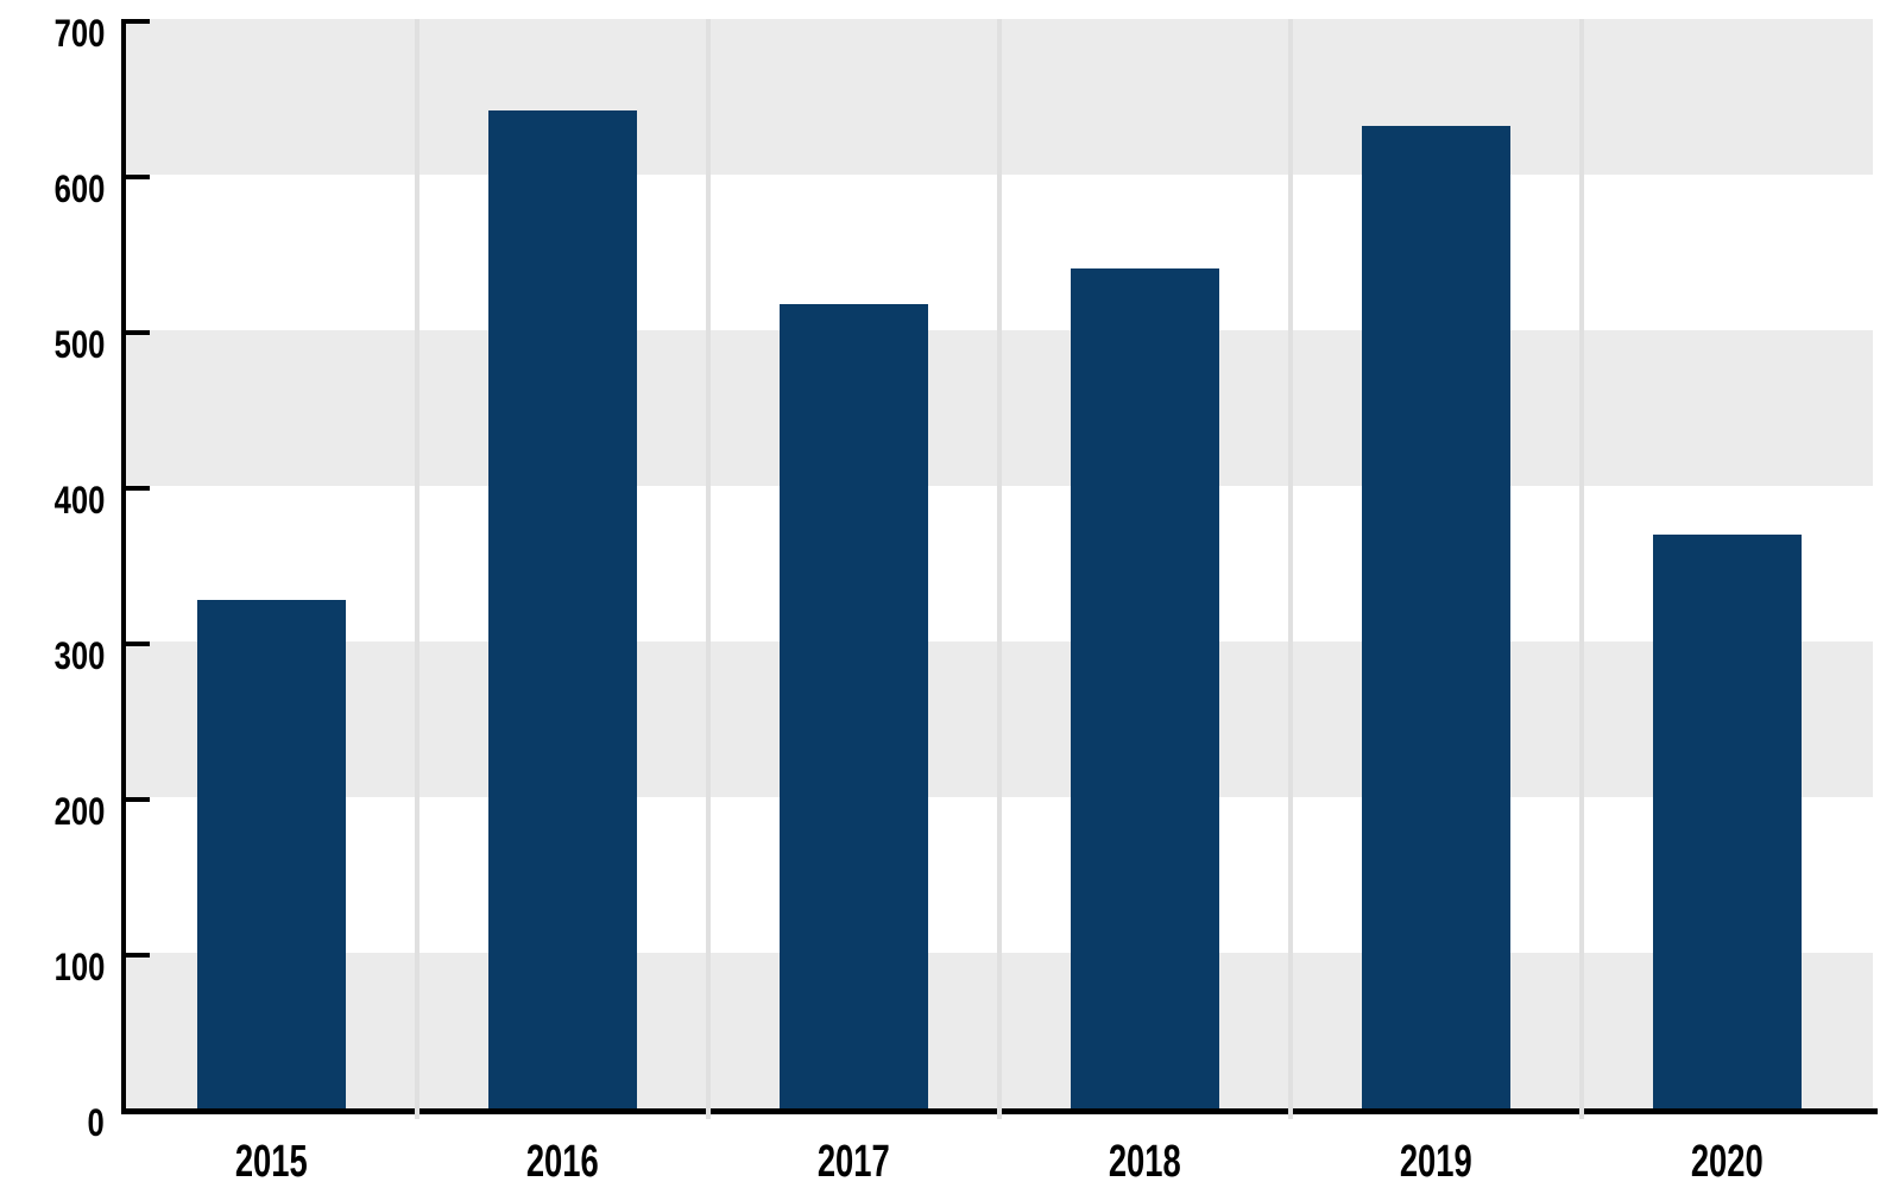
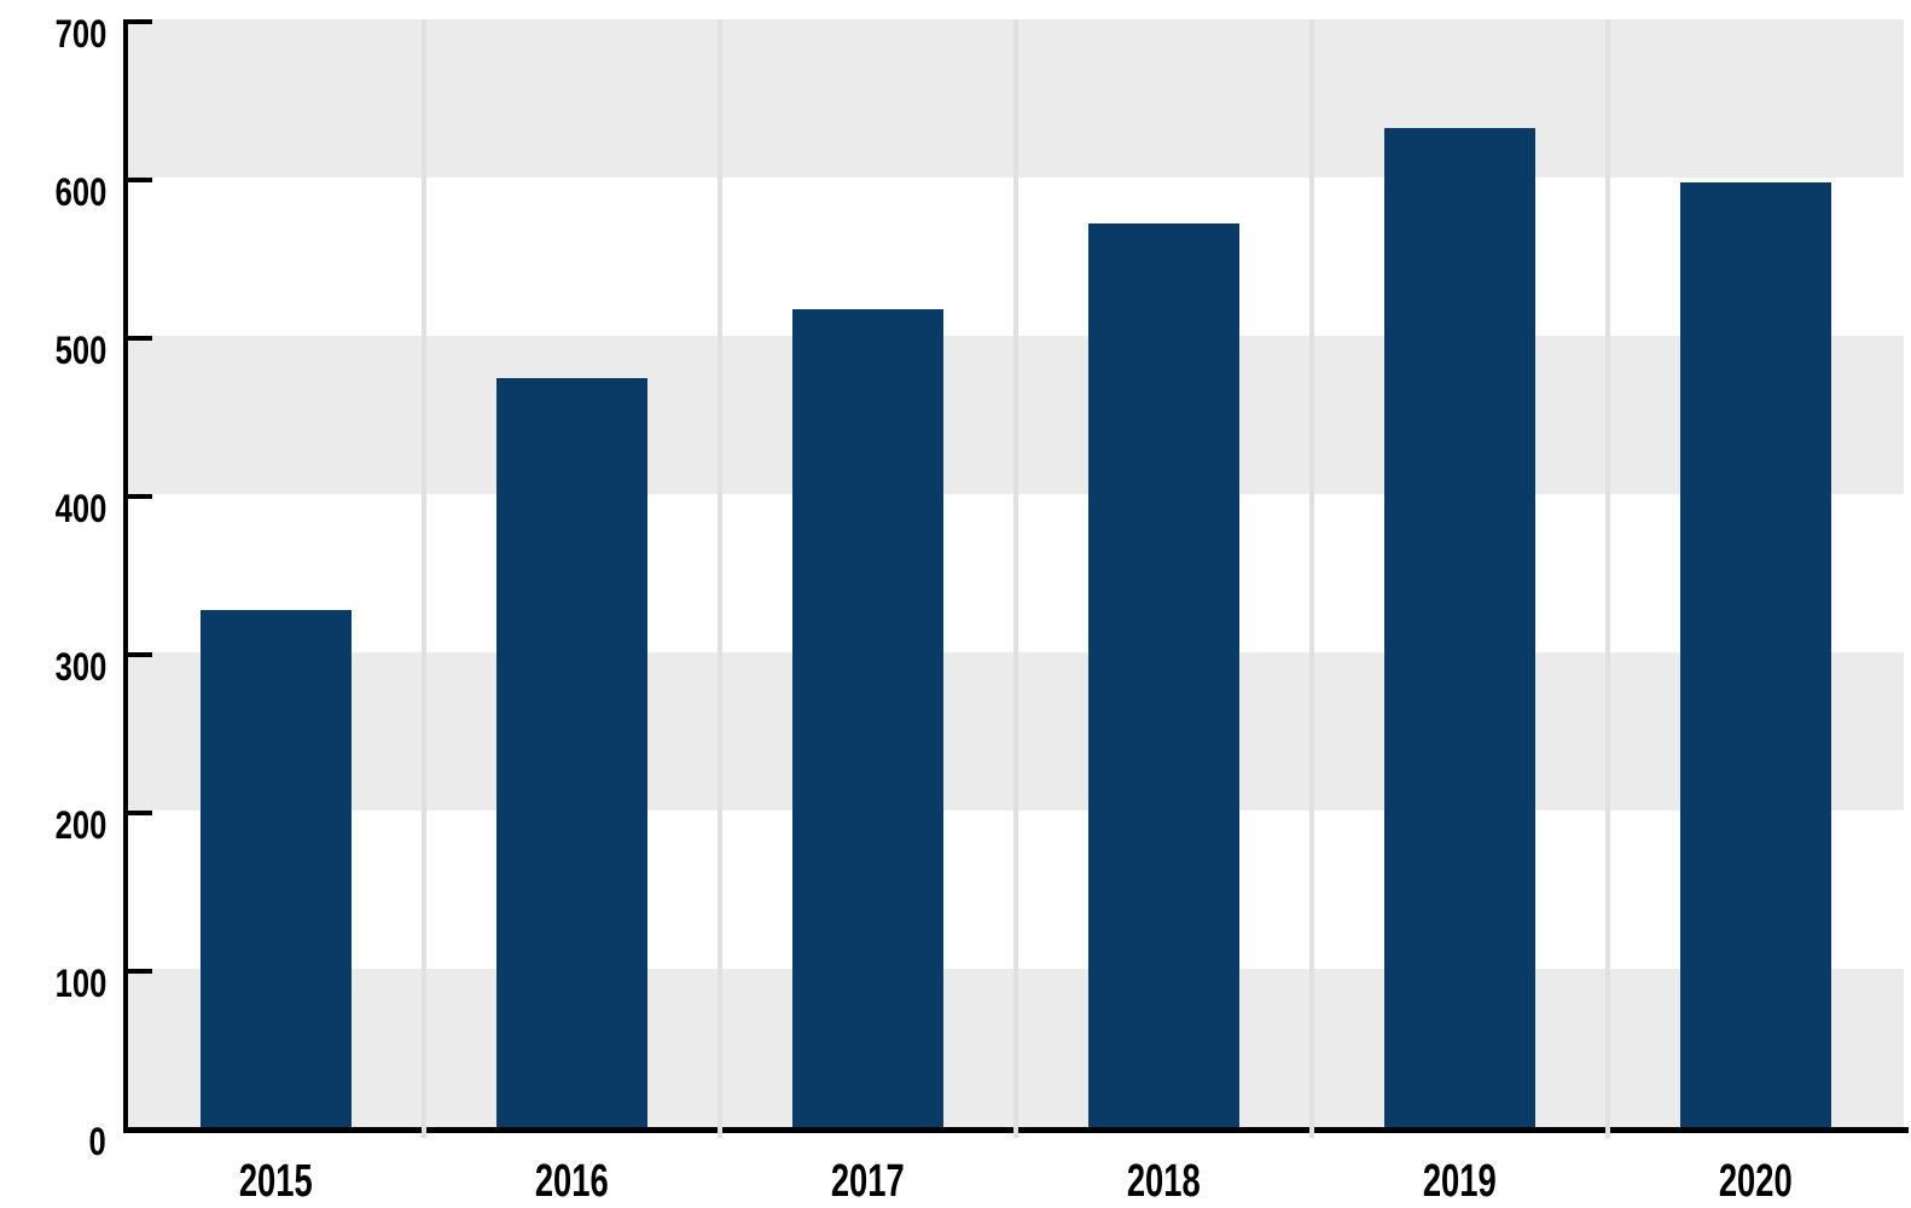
2016: 641 -> 473
2018: 540 -> 571
2020: 369 -> 597
